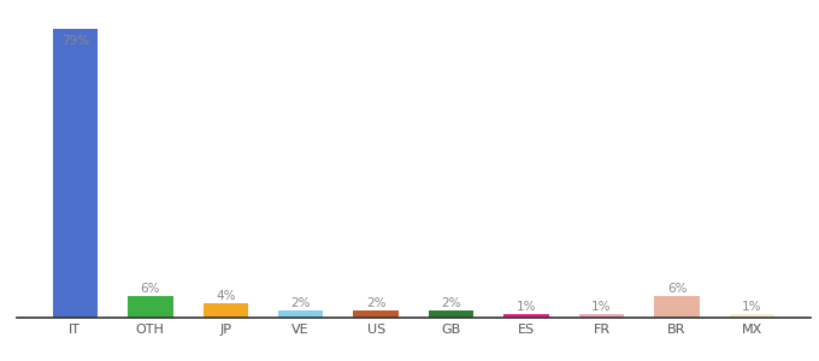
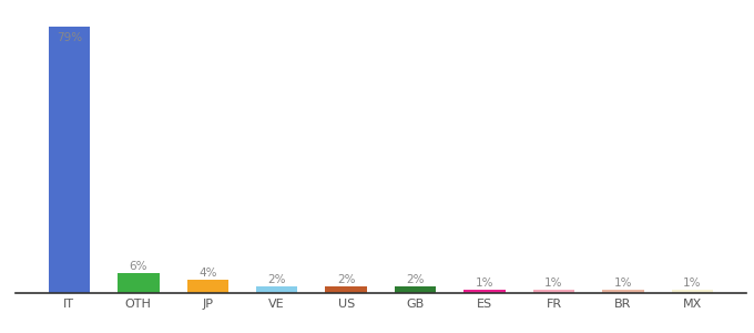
BR: 6% -> 1%
